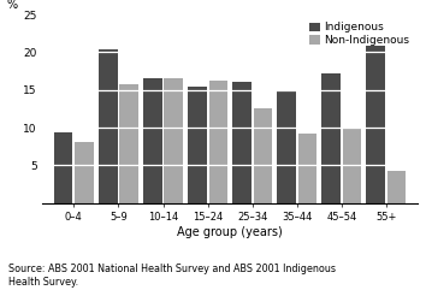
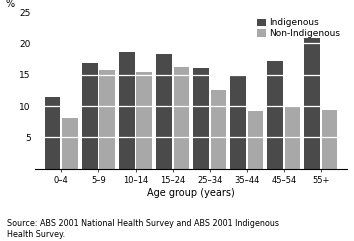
Indigenous/0–4: 9.4 -> 11.5
Indigenous/5–9: 20.4 -> 16.8
Indigenous/10–14: 16.6 -> 18.7
Non-Indigenous/10–14: 16.6 -> 15.5
Indigenous/15–24: 15.4 -> 18.3
Non-Indigenous/55+: 4.2 -> 9.3
